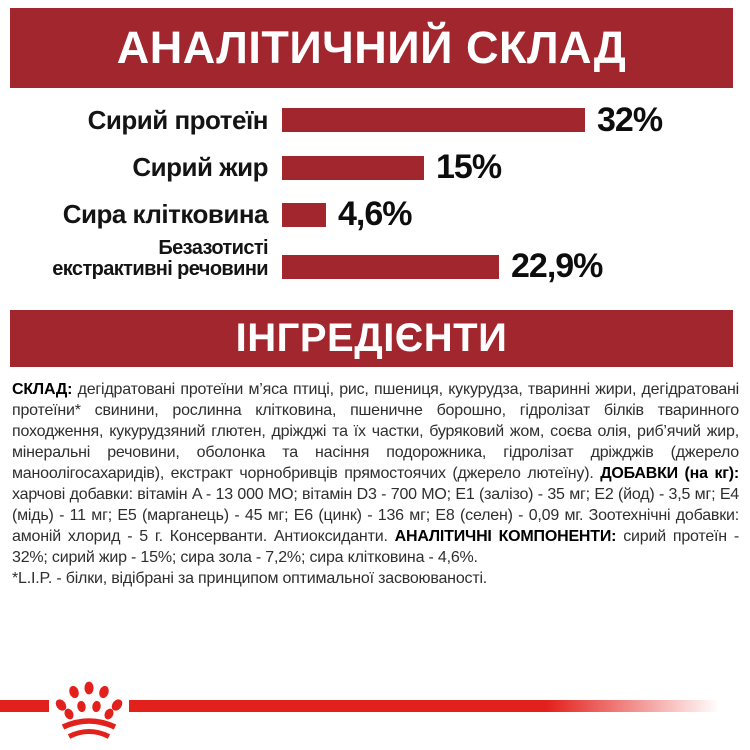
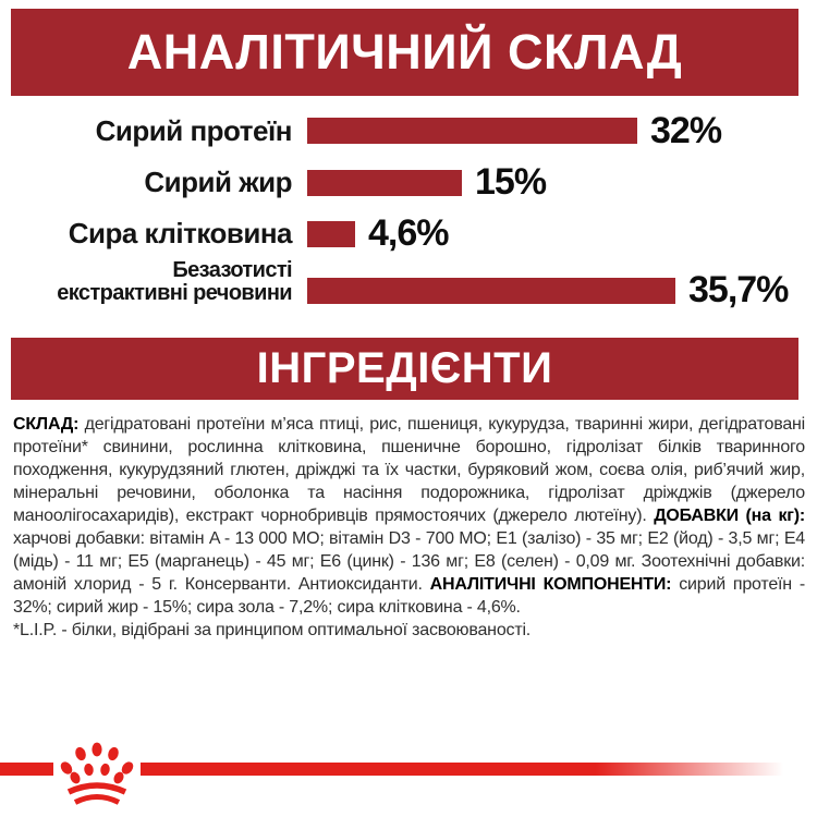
Безазотисті екстрактивні речовини: 22,9% -> 35,7%
